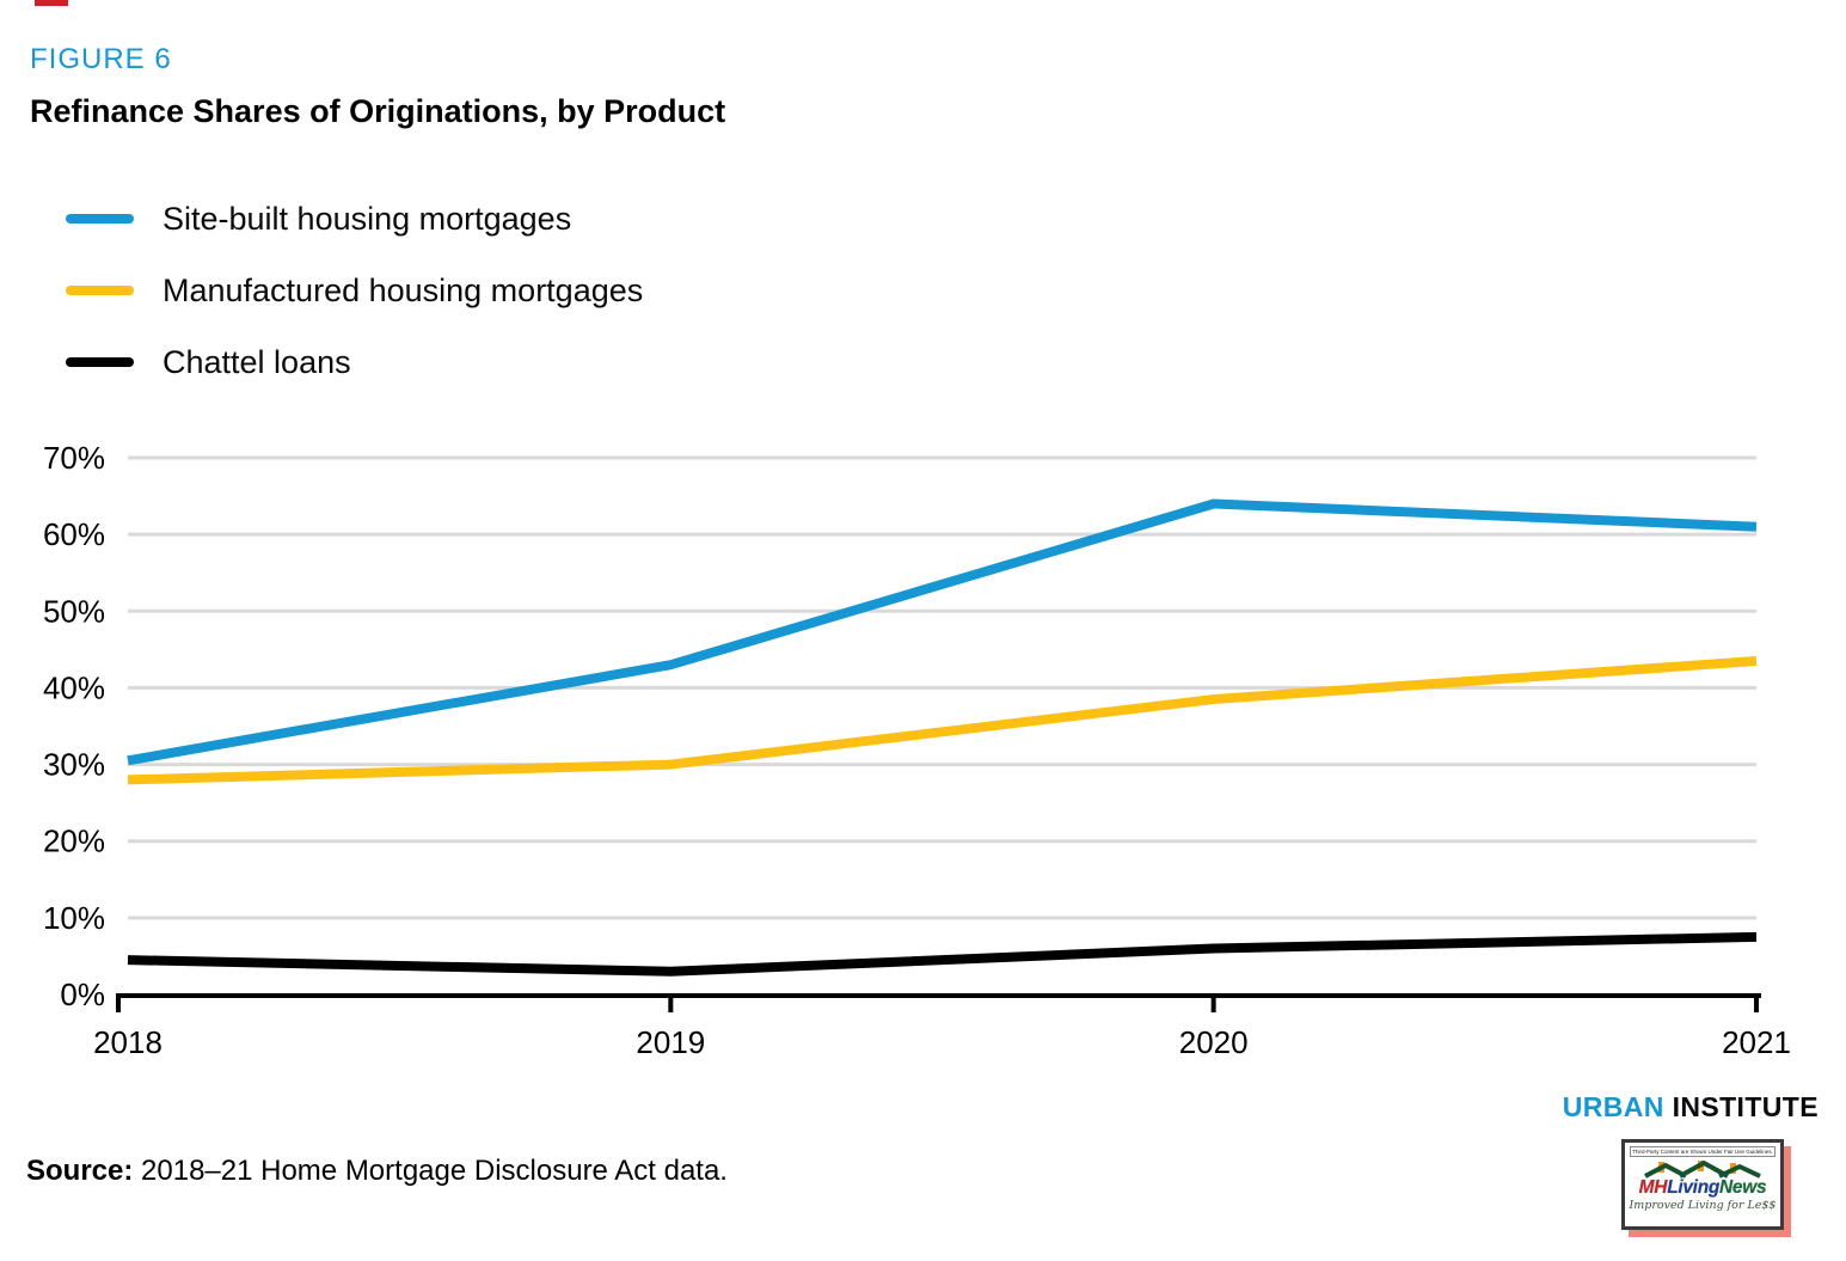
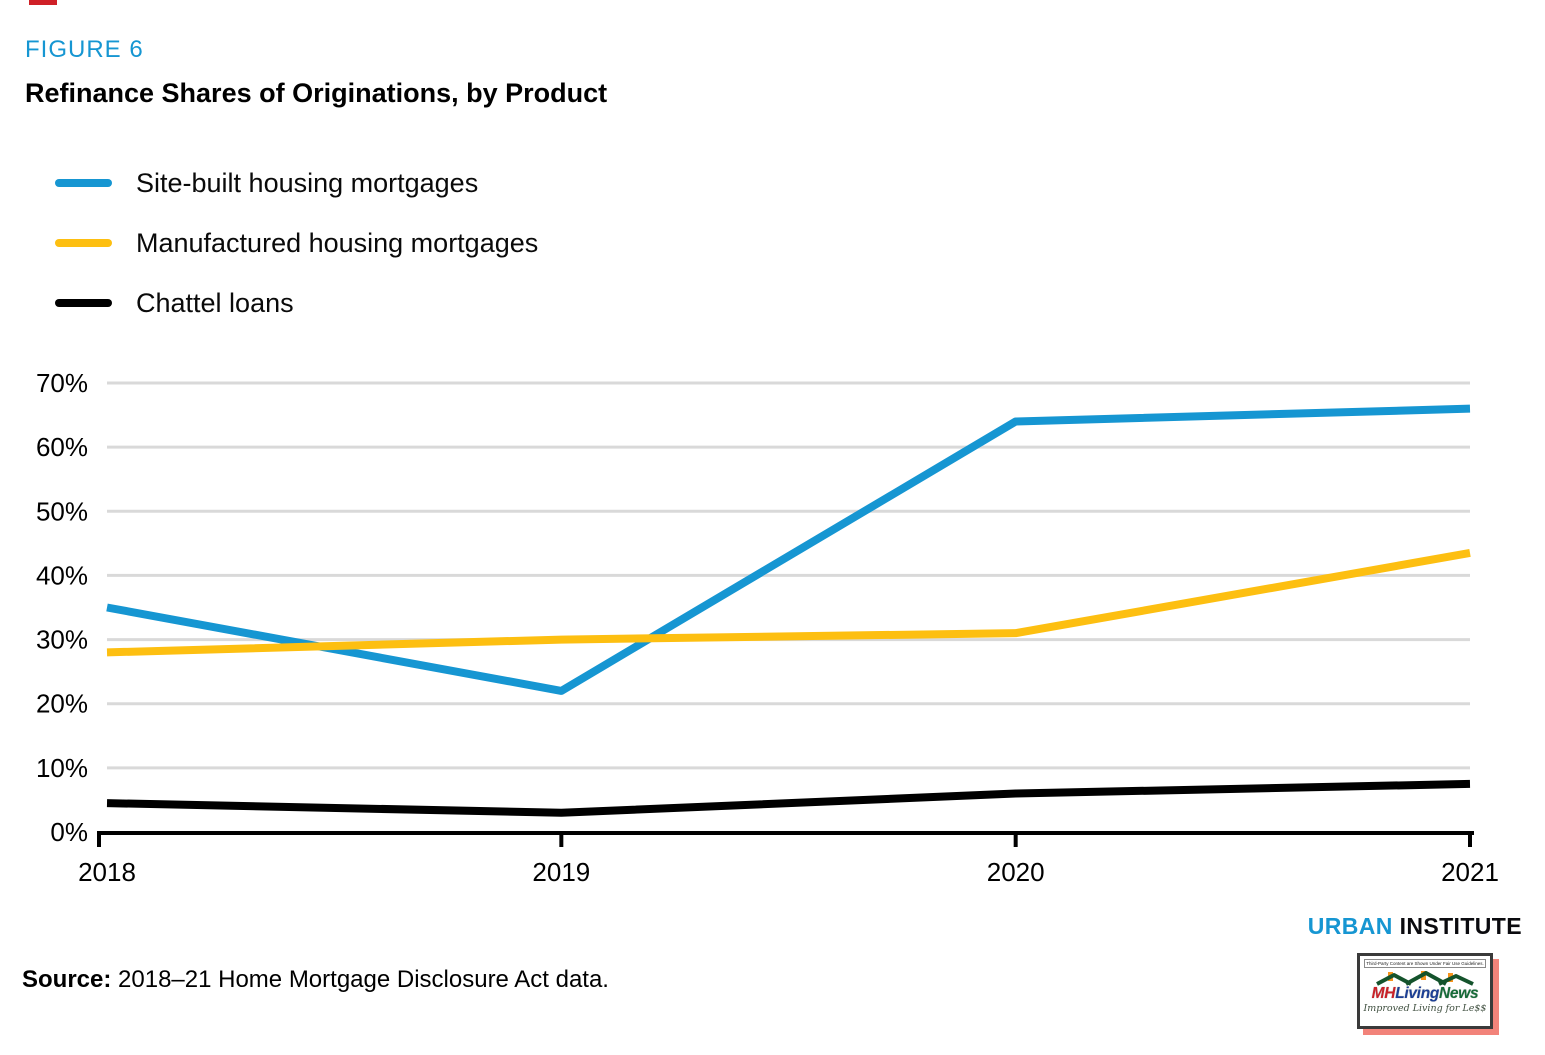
Site-built housing mortgages/2018: 30% -> 35%
Site-built housing mortgages/2019: 43% -> 22%
Manufactured housing mortgages/2020: 38% -> 31%
Site-built housing mortgages/2021: 61% -> 66%
